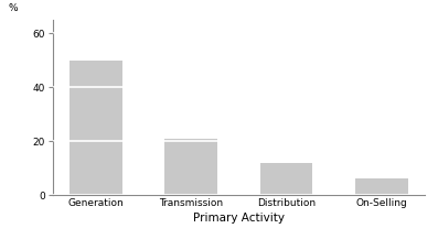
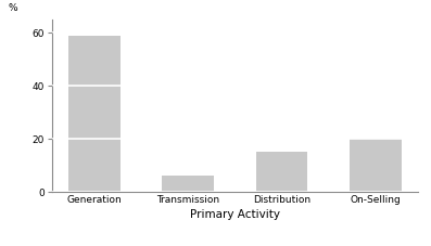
Generation: 50 -> 59
Transmission: 21 -> 6
Distribution: 12 -> 15
On-Selling: 6 -> 20
